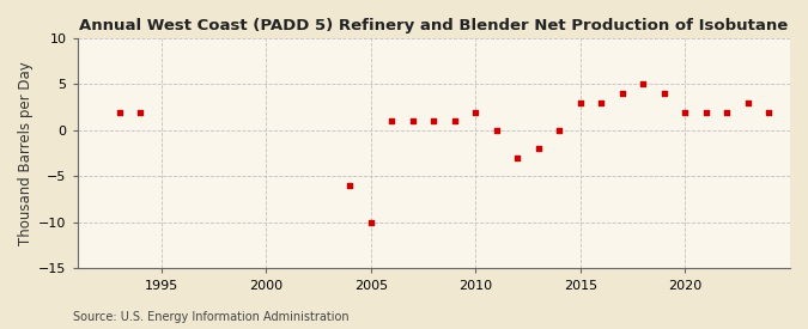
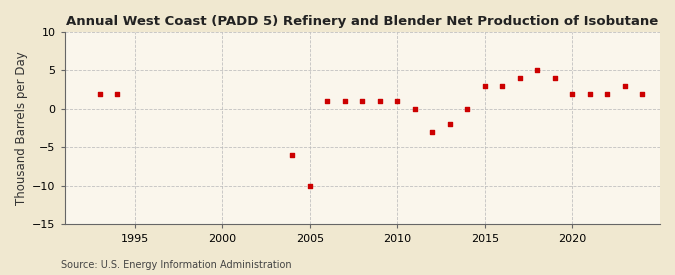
2010: 2 -> 1
